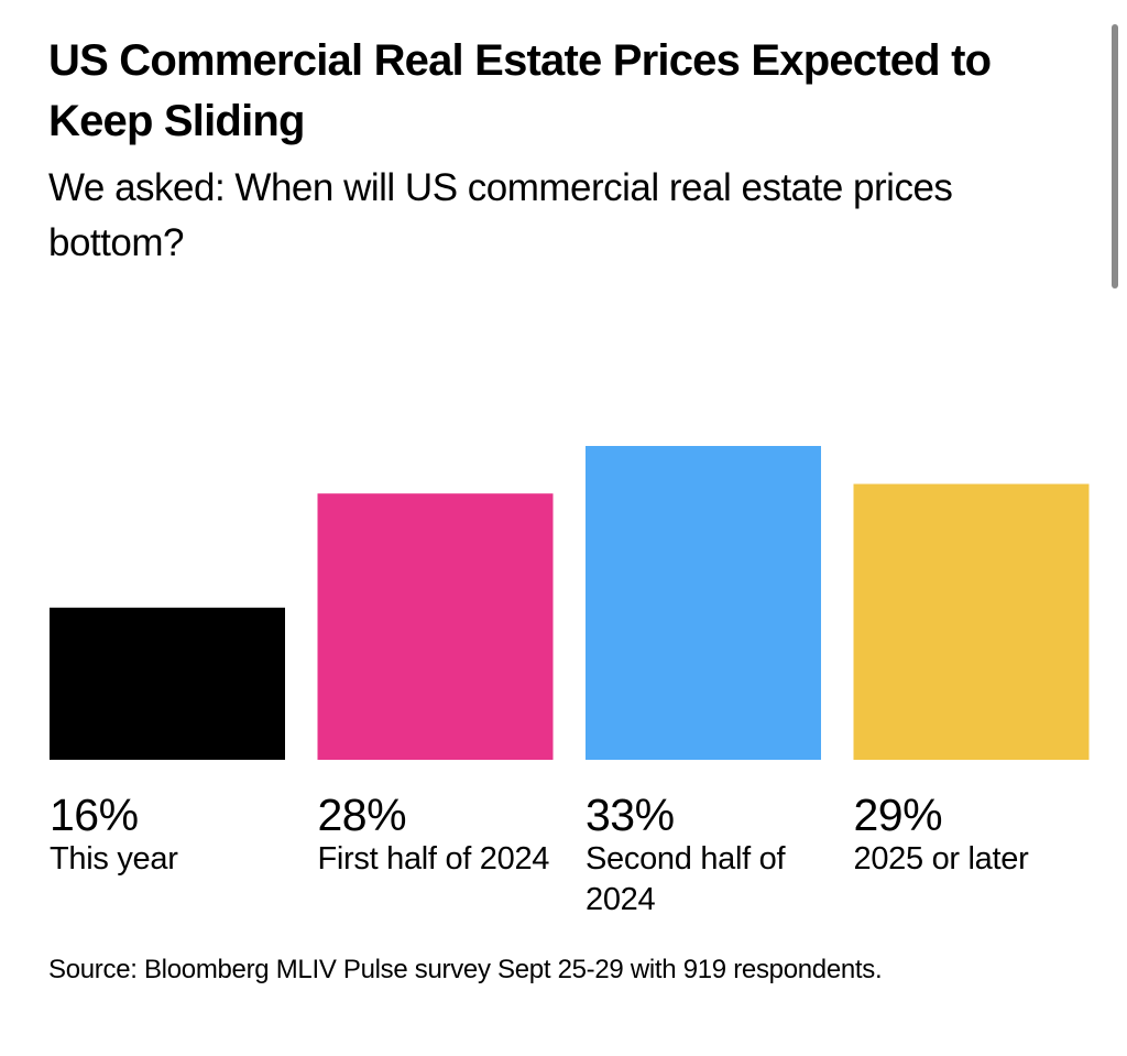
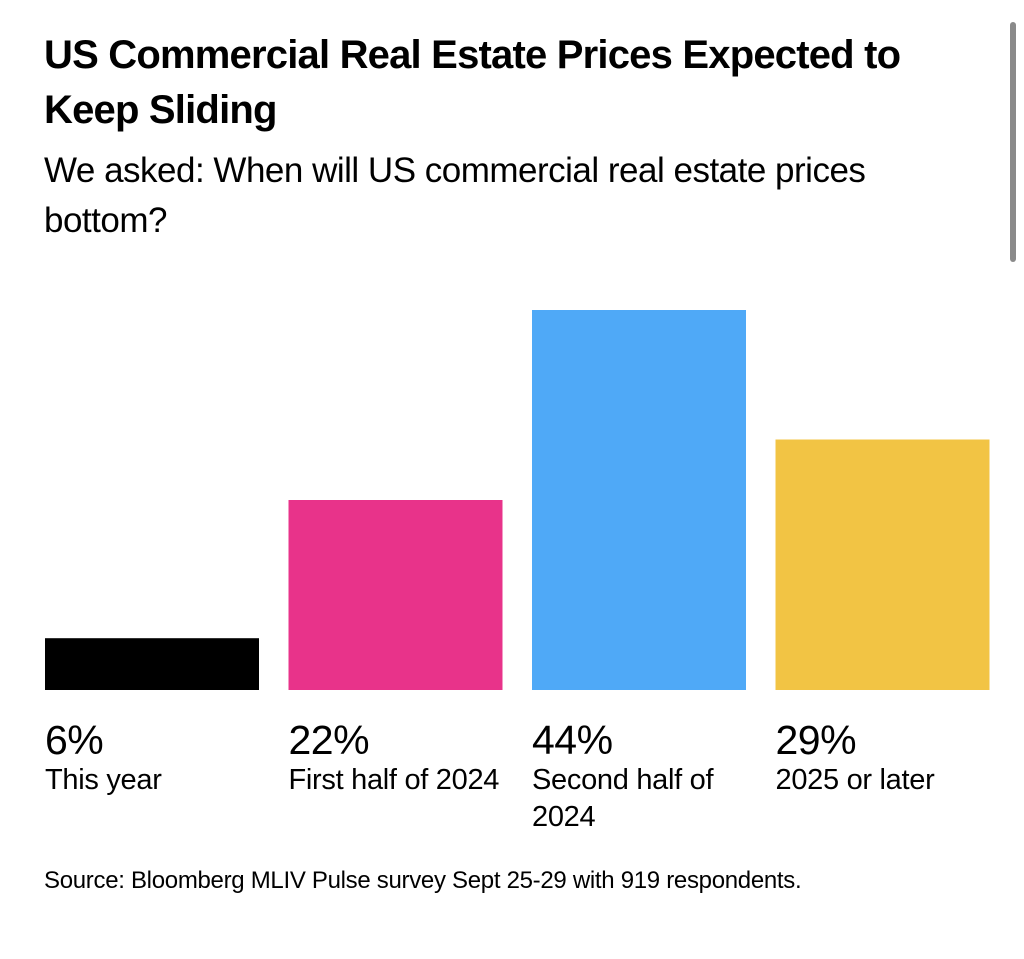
This year: 16% -> 6%
First half of 2024: 28% -> 22%
Second half of 2024: 33% -> 44%
